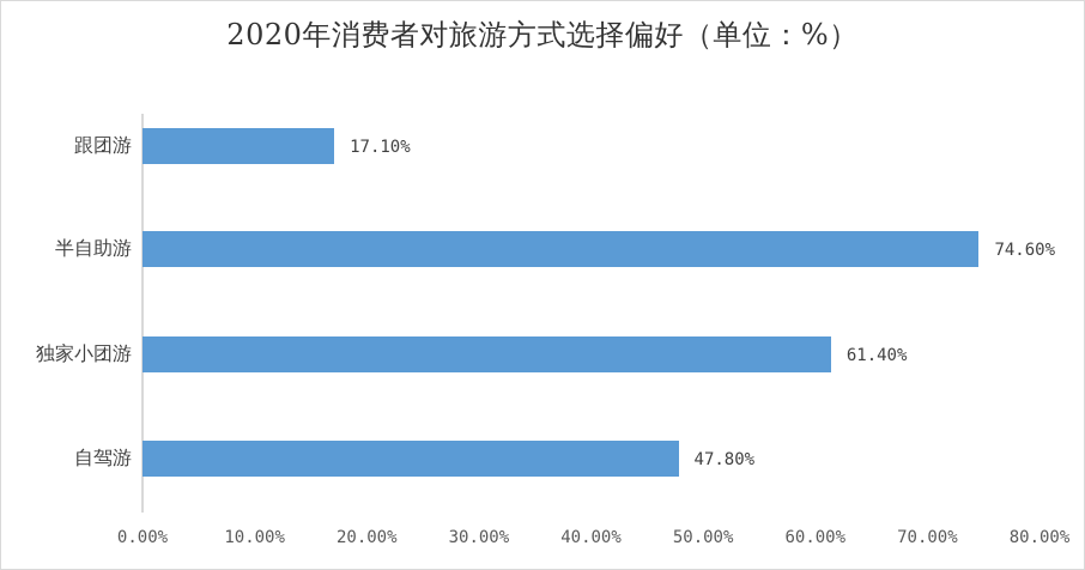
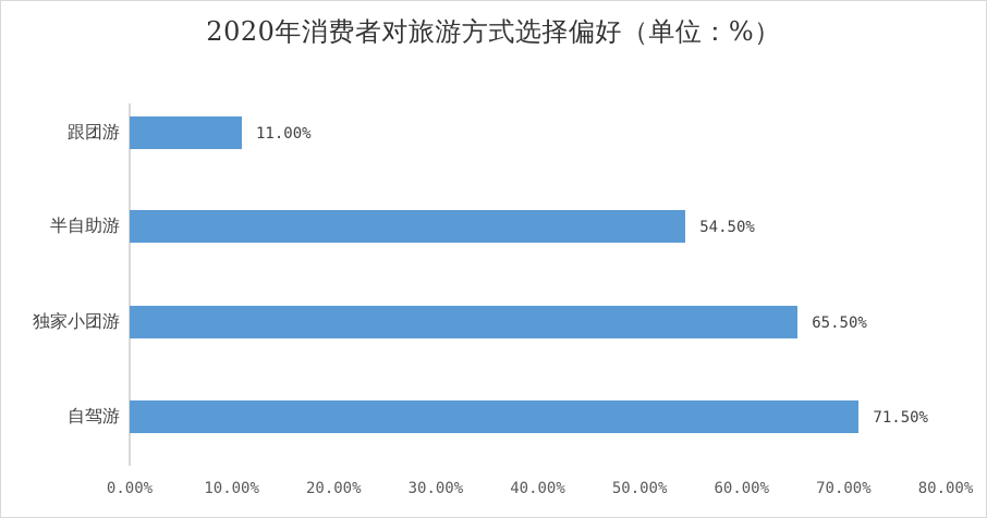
跟团游: 17.10% -> 11.00%
半自助游: 74.60% -> 54.50%
独家小团游: 61.40% -> 65.50%
自驾游: 47.80% -> 71.50%
